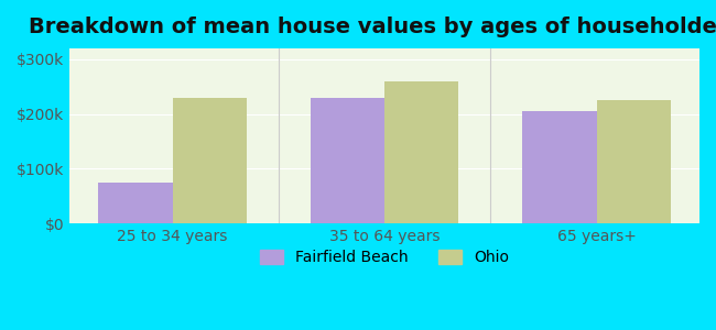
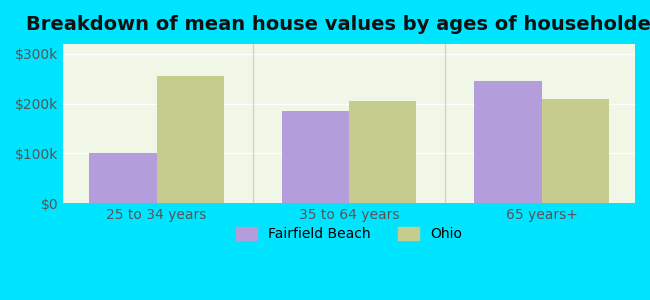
Fairfield Beach/25 to 34 years: $75k -> $100k
Ohio/25 to 34 years: $230k -> $255k
Fairfield Beach/35 to 64 years: $230k -> $185k
Ohio/35 to 64 years: $260k -> $205k
Fairfield Beach/65 years+: $205k -> $245k
Ohio/65 years+: $225k -> $210k
